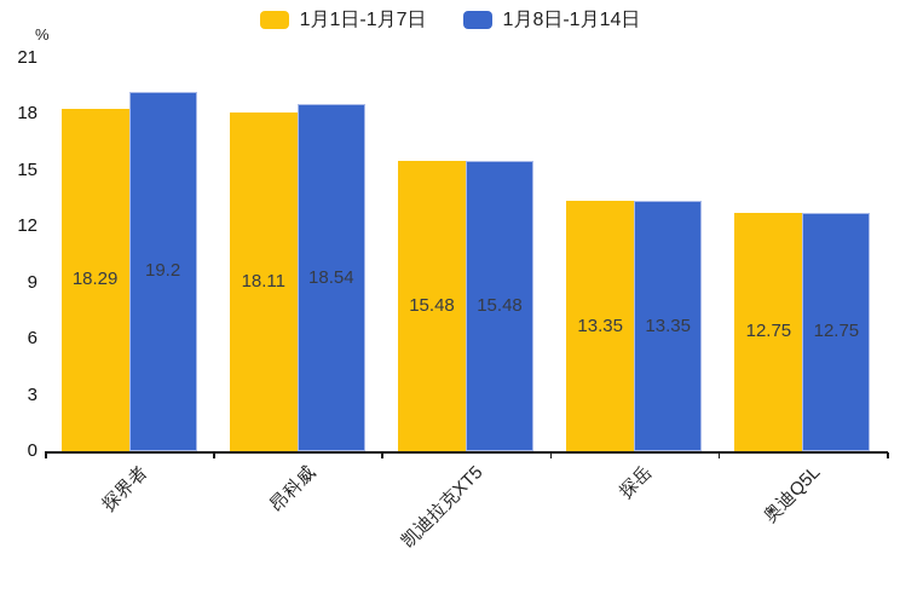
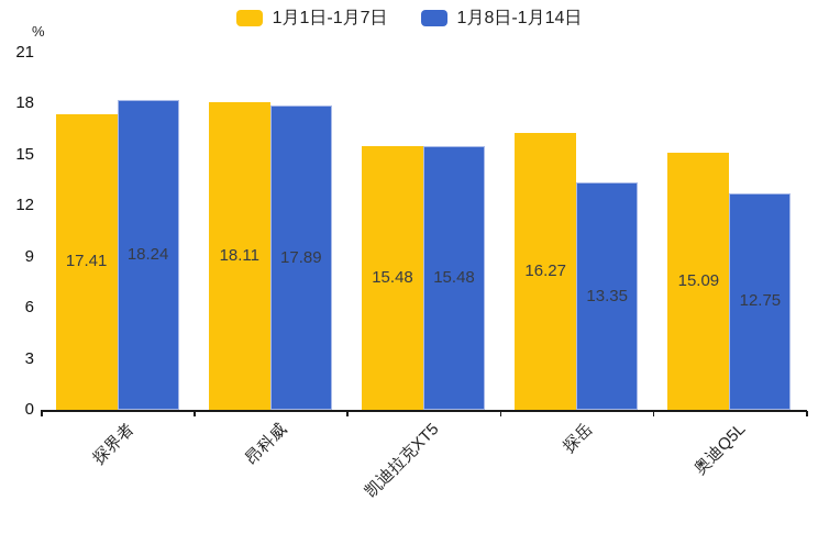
1月1日-1月7日/探界者: 18.29 -> 17.41
1月8日-1月14日/探界者: 19.2 -> 18.24
1月8日-1月14日/昂科威: 18.54 -> 17.89
1月1日-1月7日/探岳: 13.35 -> 16.27
1月1日-1月7日/奥迪Q5L: 12.75 -> 15.09
